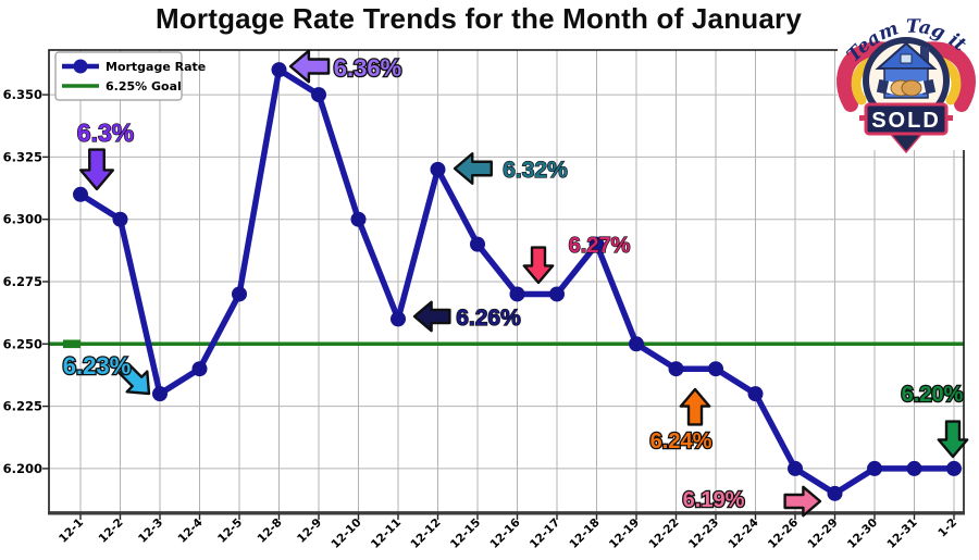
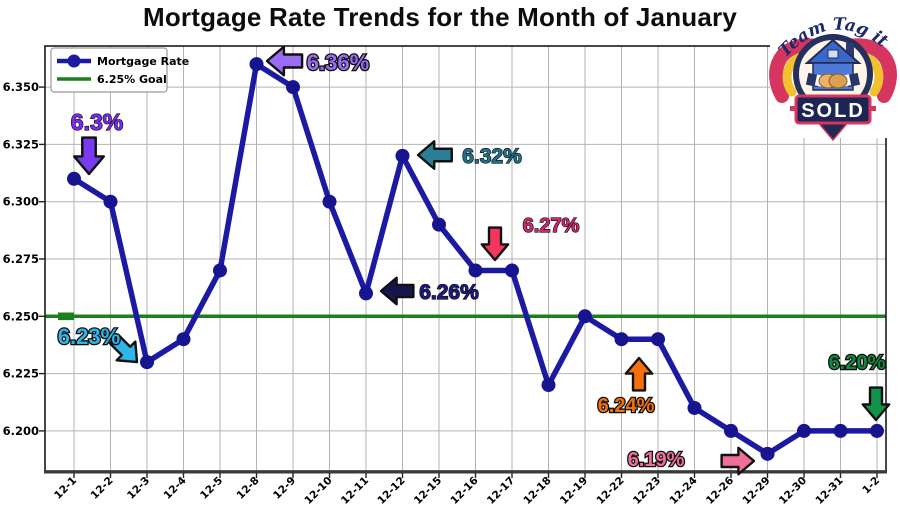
12-18: 6.29 -> 6.22
12-24: 6.23 -> 6.21
